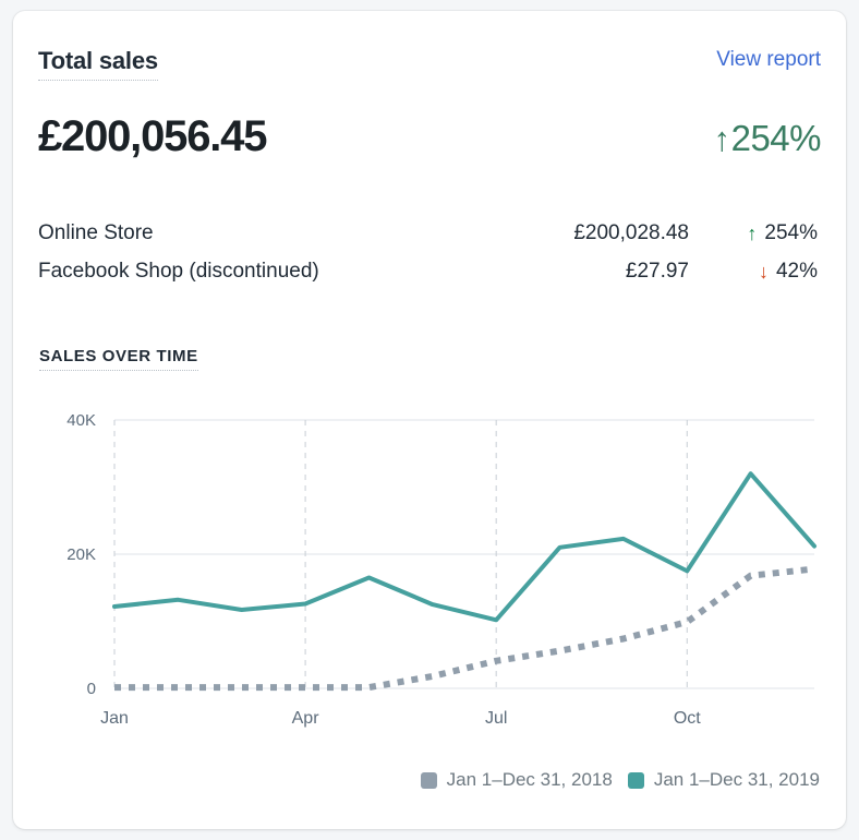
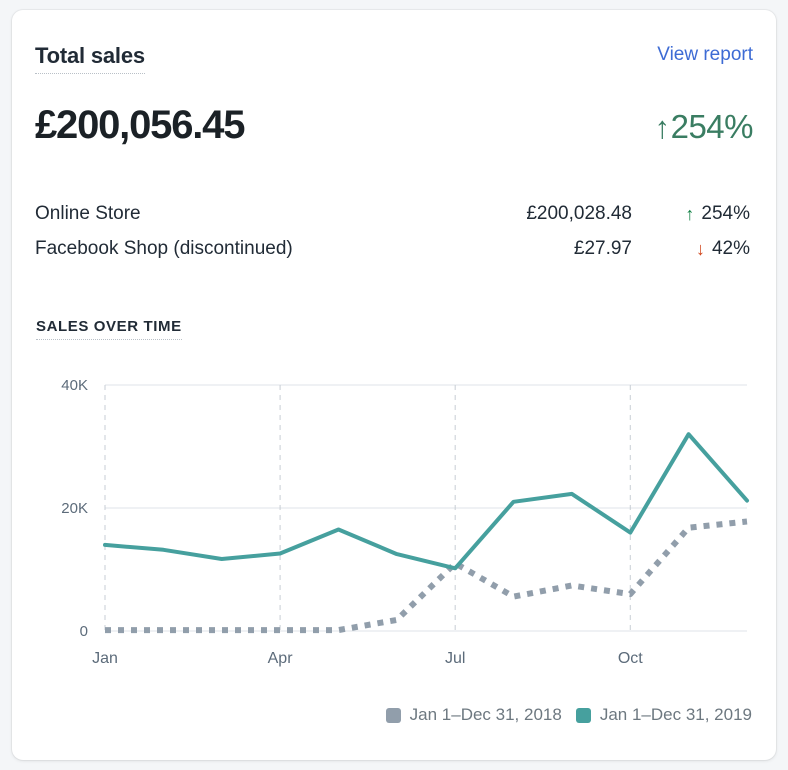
Jan 1–Dec 31, 2019/Jan: 12K -> 14K
Jan 1–Dec 31, 2018/Jul: 4K -> 11K
Jan 1–Dec 31, 2018/Oct: 10K -> 6K
Jan 1–Dec 31, 2019/Oct: 18K -> 16K
